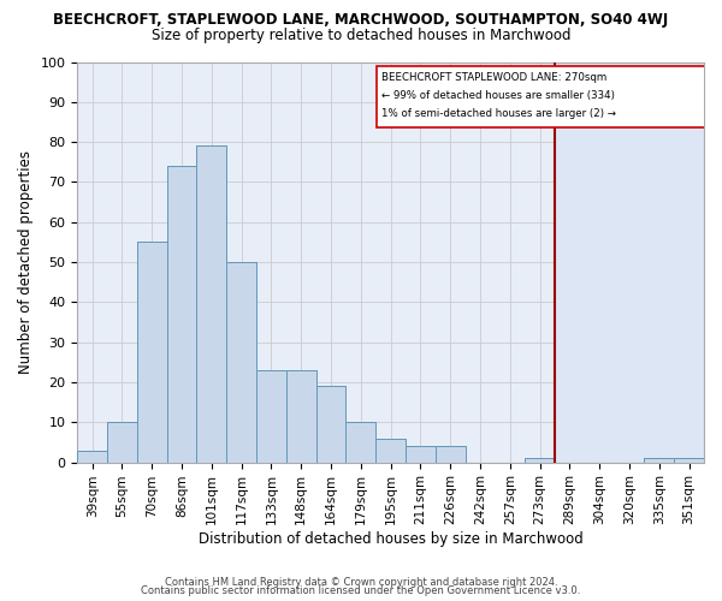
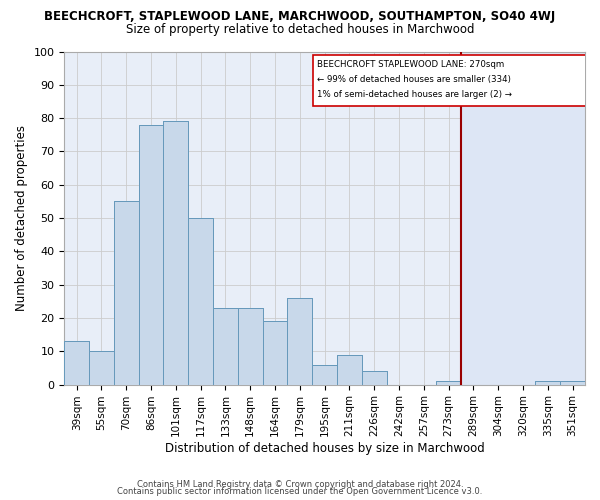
39sqm: 3 -> 13
86sqm: 74 -> 78
179sqm: 10 -> 26
211sqm: 4 -> 9
